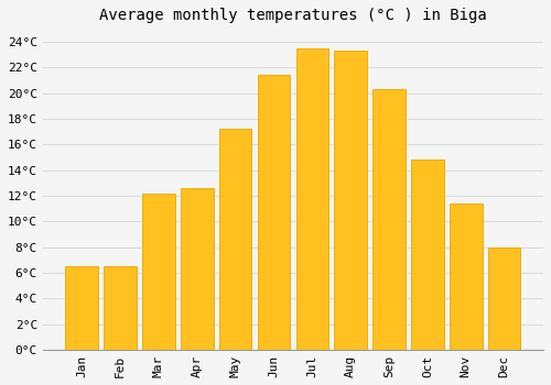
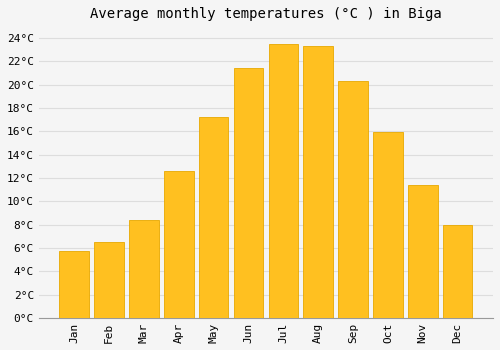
Jan: 6.5°C -> 5.7°C
Mar: 12.2°C -> 8.4°C
Oct: 14.8°C -> 15.9°C
